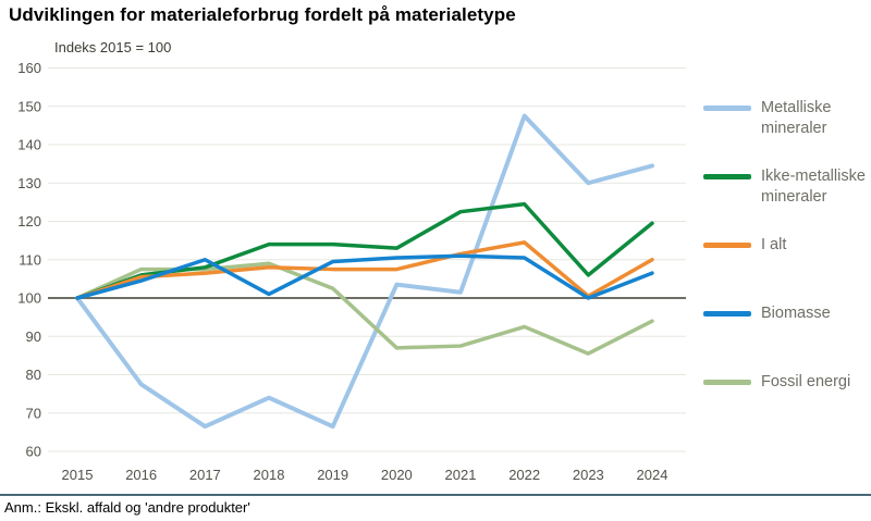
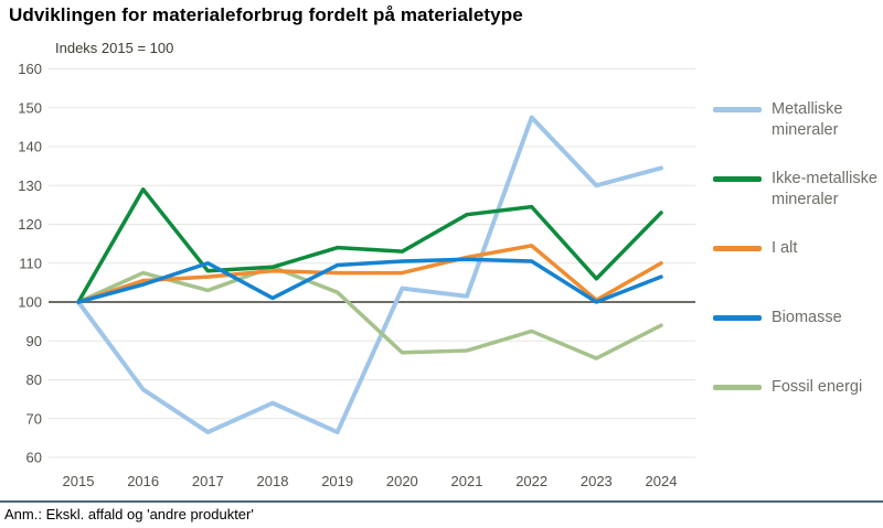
Ikke-metalliske mineraler/2016: 106 -> 129
Fossil energi/2017: 108 -> 103
Ikke-metalliske mineraler/2018: 114 -> 109
Ikke-metalliske mineraler/2024: 120 -> 123
